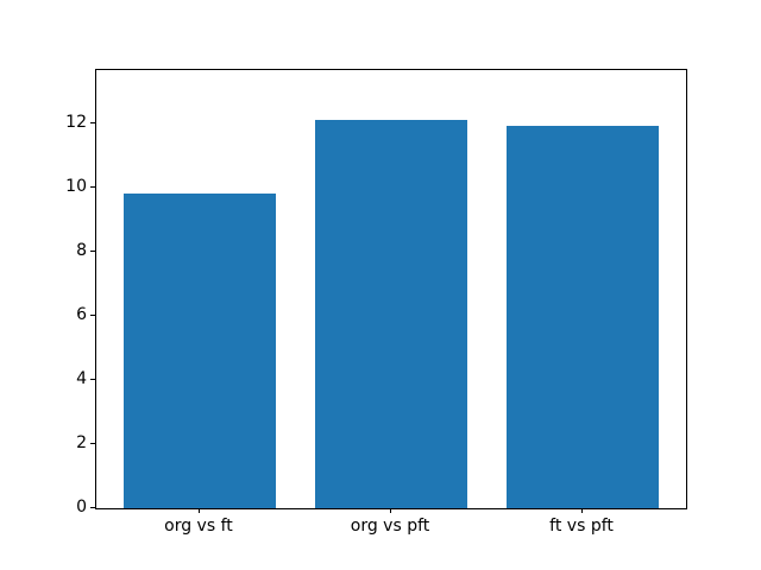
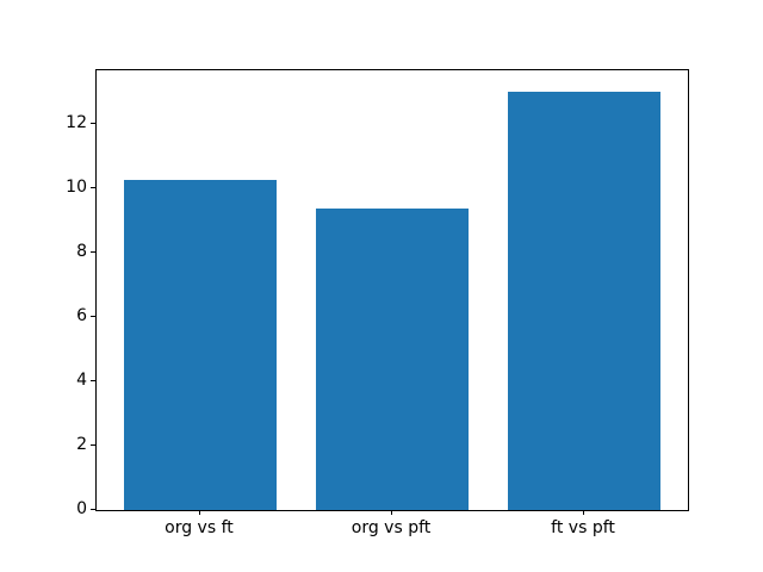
org vs ft: 9.8 -> 10.2
org vs pft: 12.1 -> 9.3
ft vs pft: 11.9 -> 13.0
